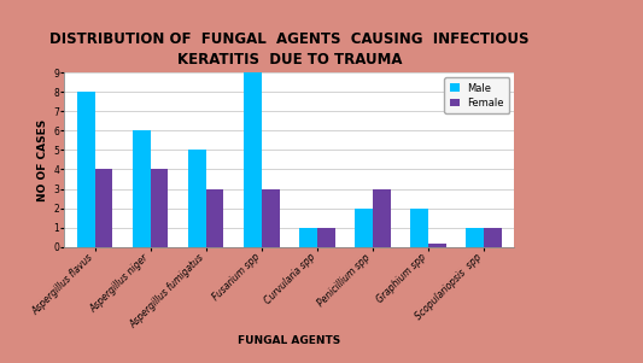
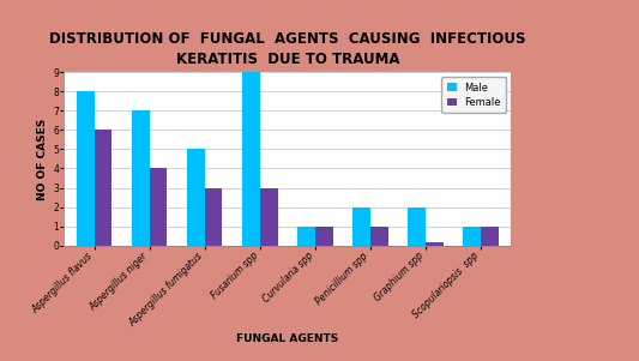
Female/Aspergillus flavus: 4.0 -> 6.0
Male/Aspergillus niger: 6 -> 7
Female/Penicillium spp: 3.0 -> 1.0
